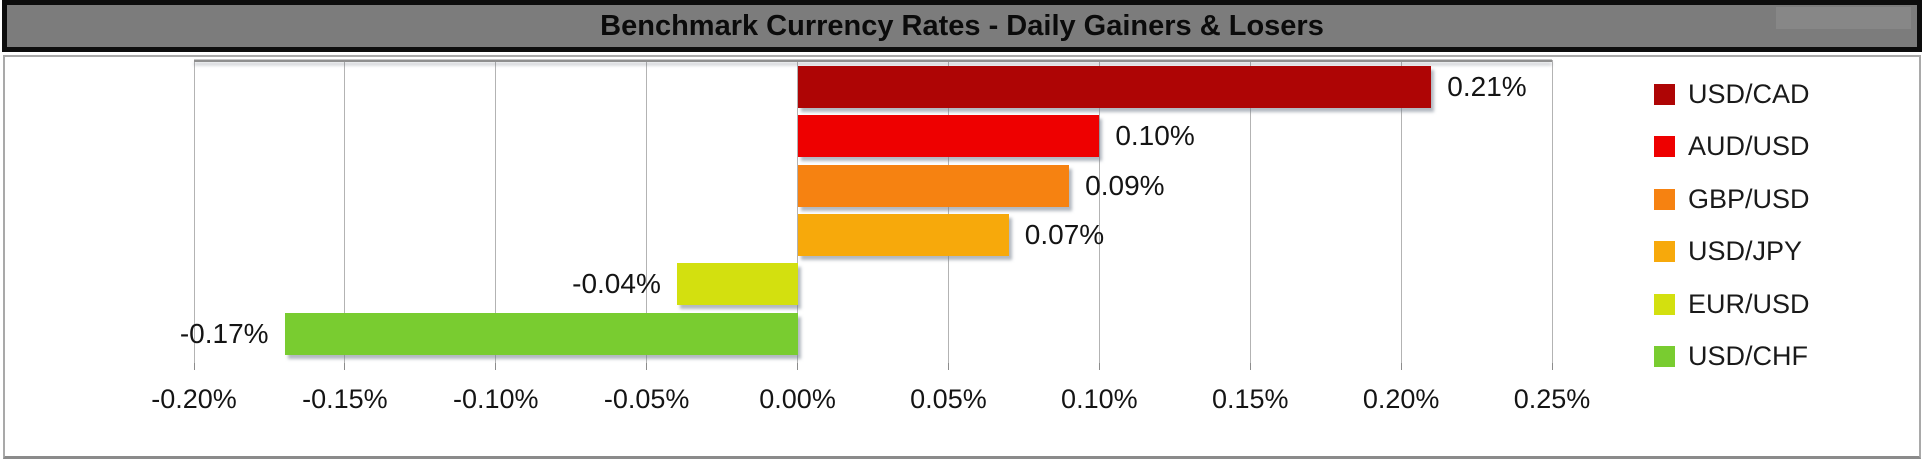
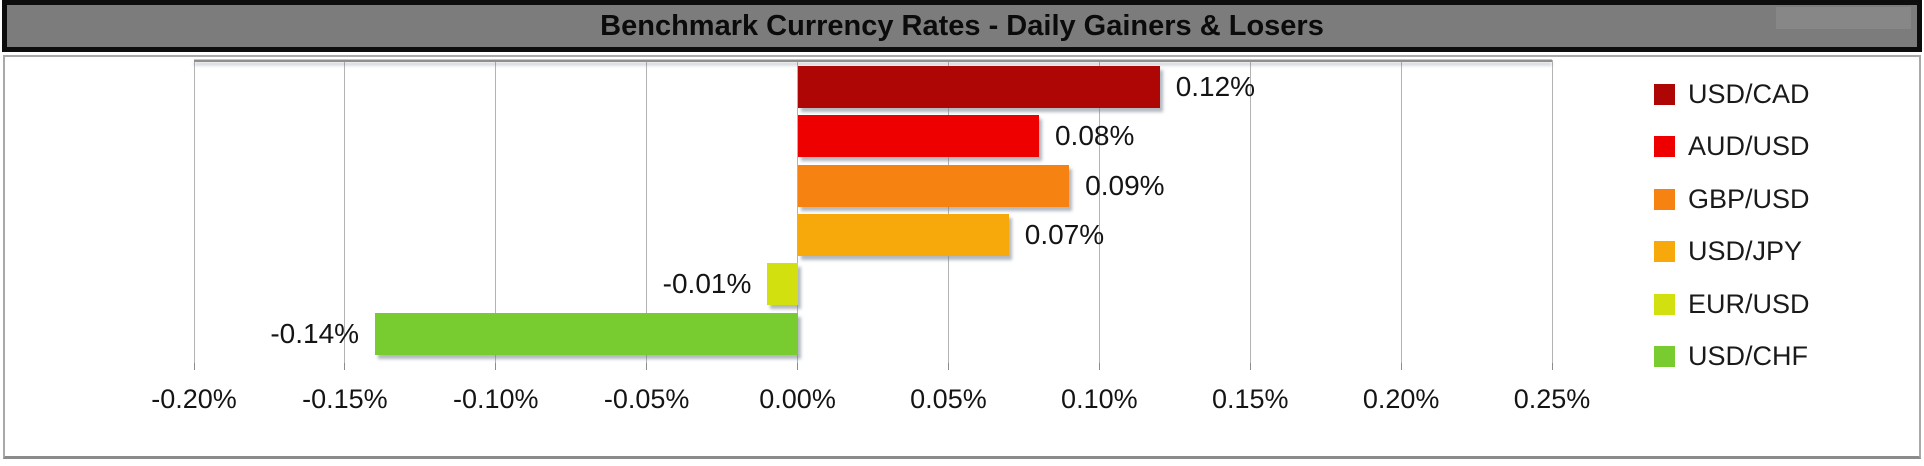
USD/CAD: 0.21% -> 0.12%
AUD/USD: 0.10% -> 0.08%
EUR/USD: -0.04% -> -0.01%
USD/CHF: -0.17% -> -0.14%
